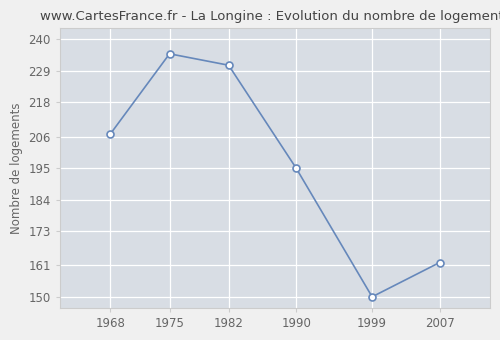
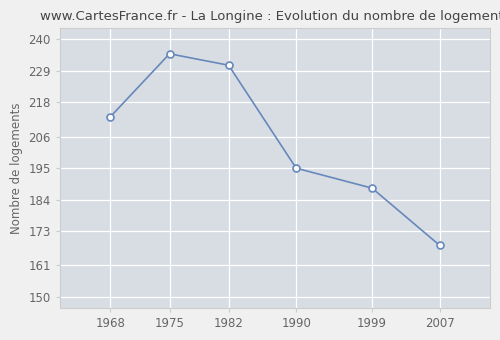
1968: 207 -> 213
1999: 150 -> 188
2007: 162 -> 168
